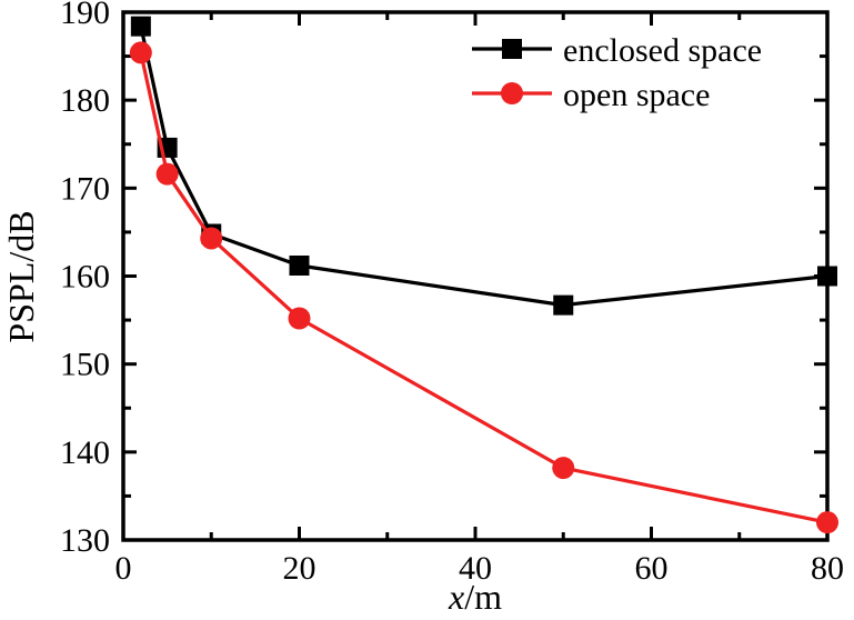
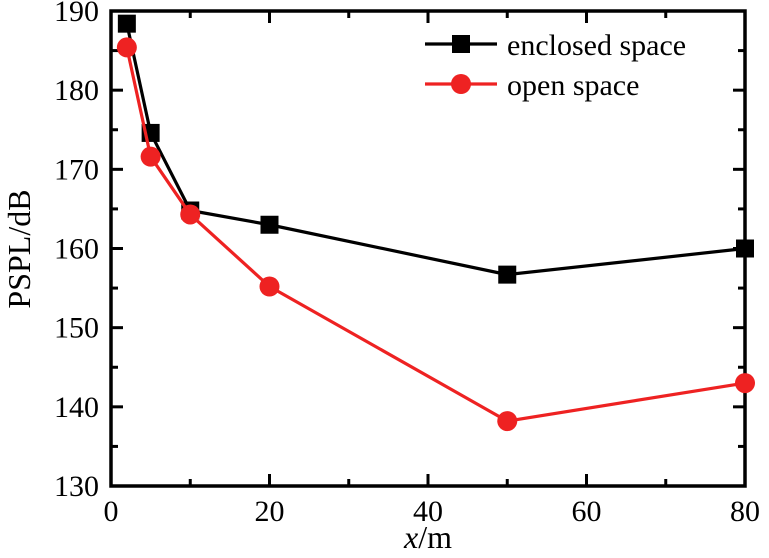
enclosed space/20: 161 -> 163
open space/80: 132 -> 143
